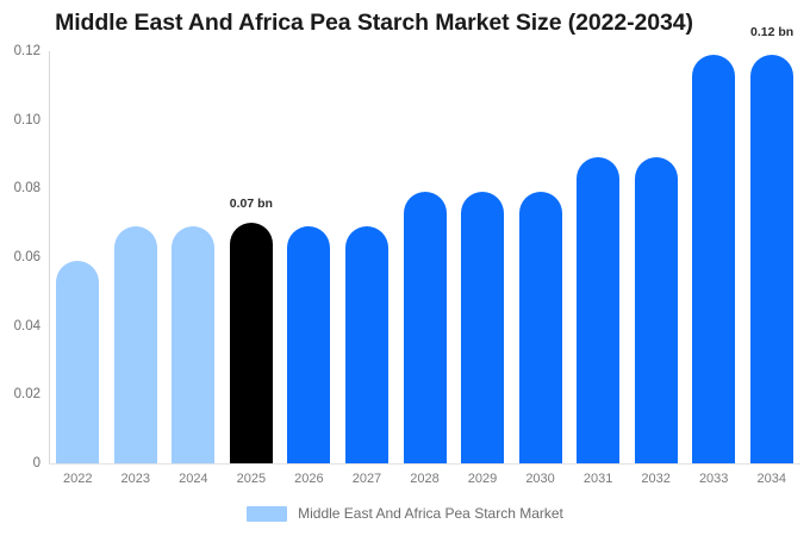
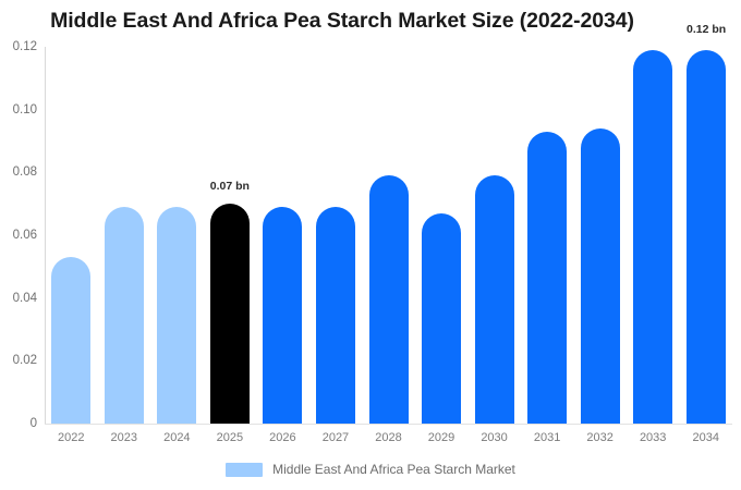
2022: 0.059 -> 0.053
2029: 0.079 -> 0.067
2031: 0.089 -> 0.093
2032: 0.089 -> 0.094
